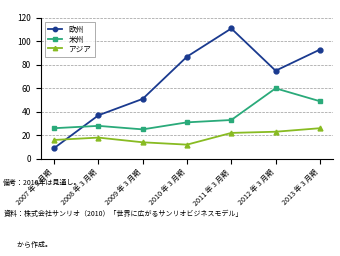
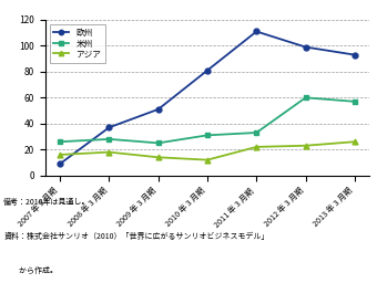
欧州/2010 年 3 月期: 87 -> 81
欧州/2012 年 3 月期: 75 -> 99
米州/2013 年 3 月期: 49 -> 57
